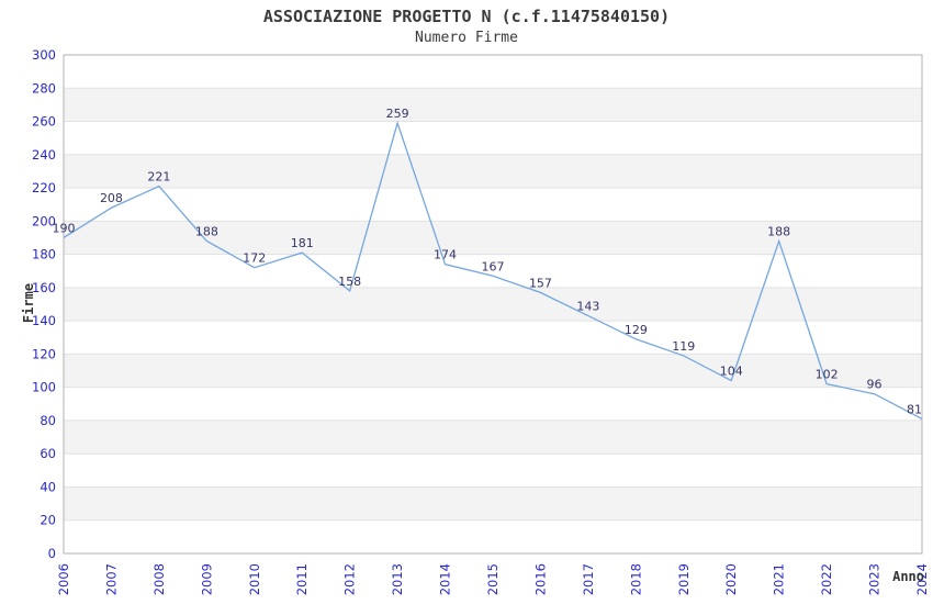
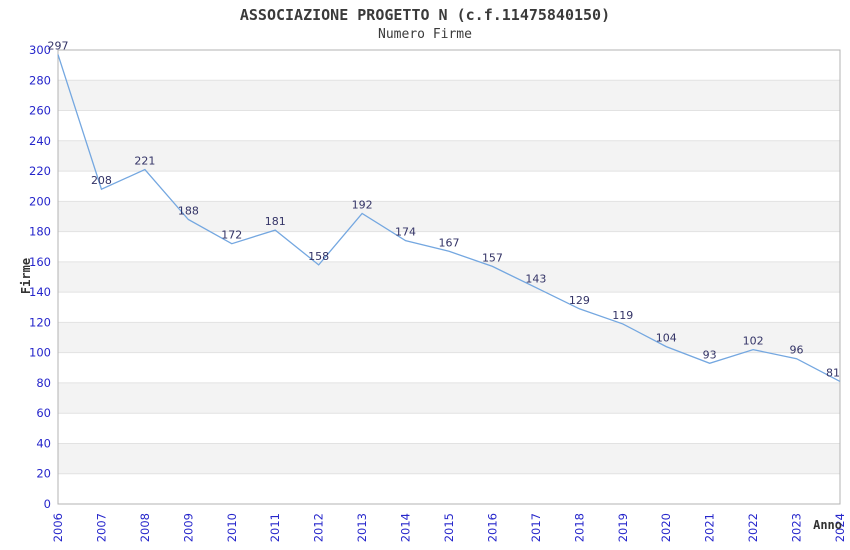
2006: 190 -> 297
2013: 259 -> 192
2021: 188 -> 93
